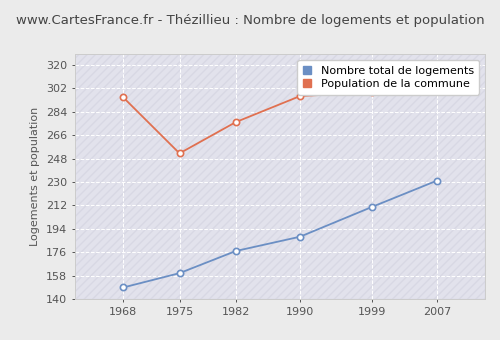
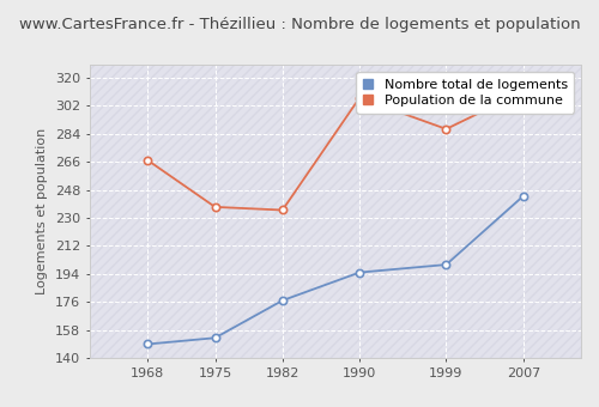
Population de la commune/1968: 295 -> 267
Nombre total de logements/1975: 160 -> 153
Population de la commune/1975: 252 -> 237
Population de la commune/1982: 276 -> 235
Nombre total de logements/1990: 188 -> 195
Population de la commune/1990: 296 -> 307
Nombre total de logements/1999: 211 -> 200
Population de la commune/1999: 299 -> 287
Nombre total de logements/2007: 231 -> 244
